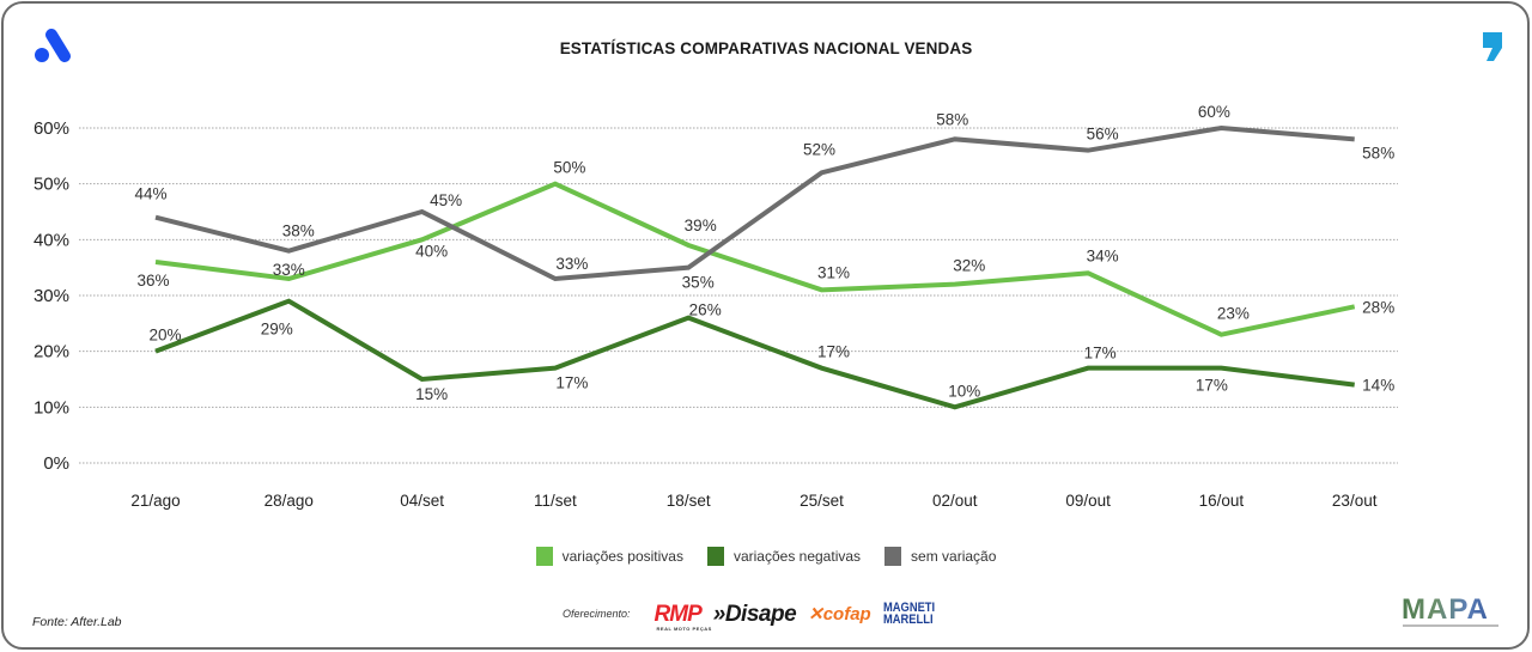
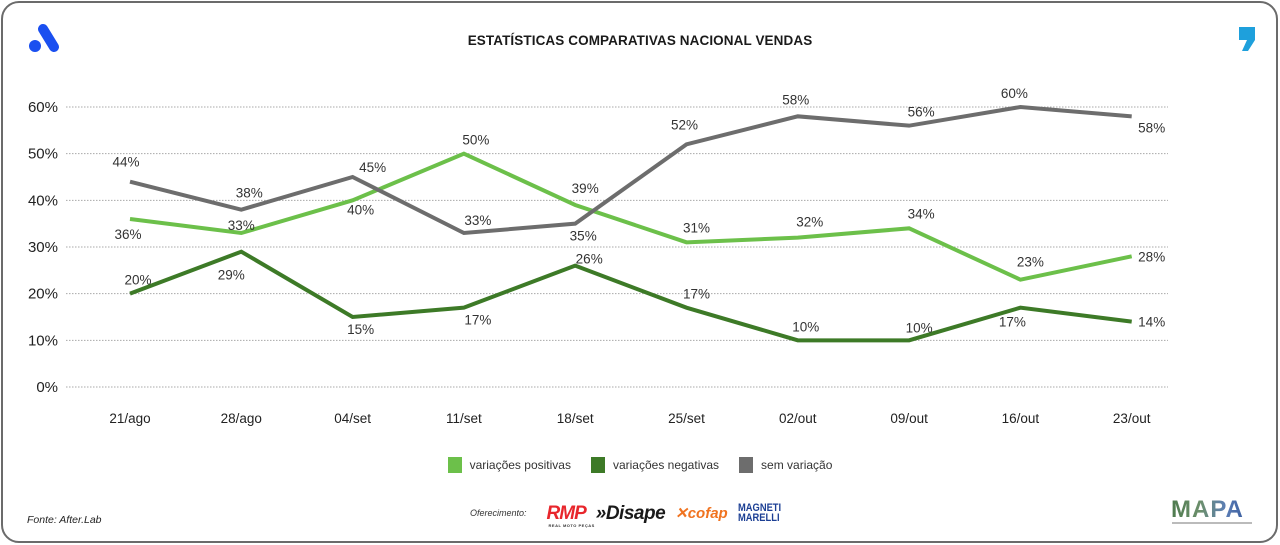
variações negativas/09/out: 17% -> 10%
